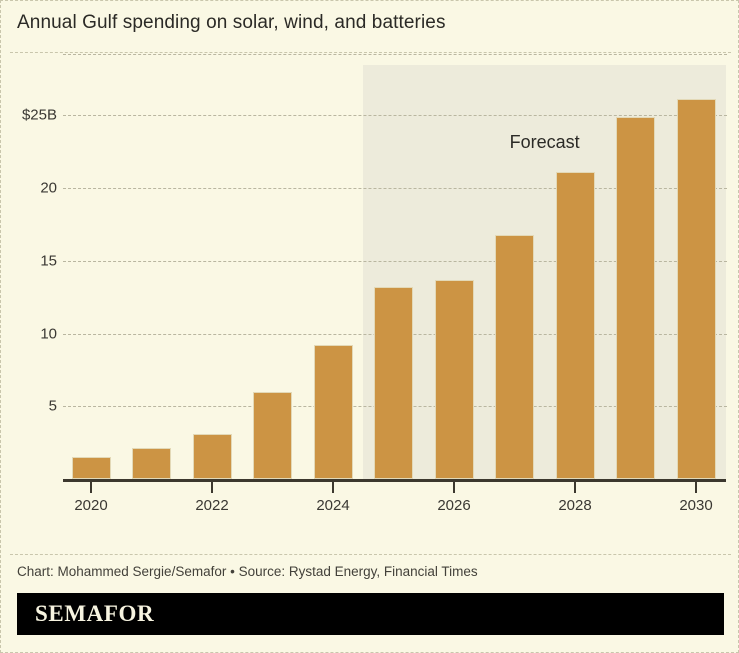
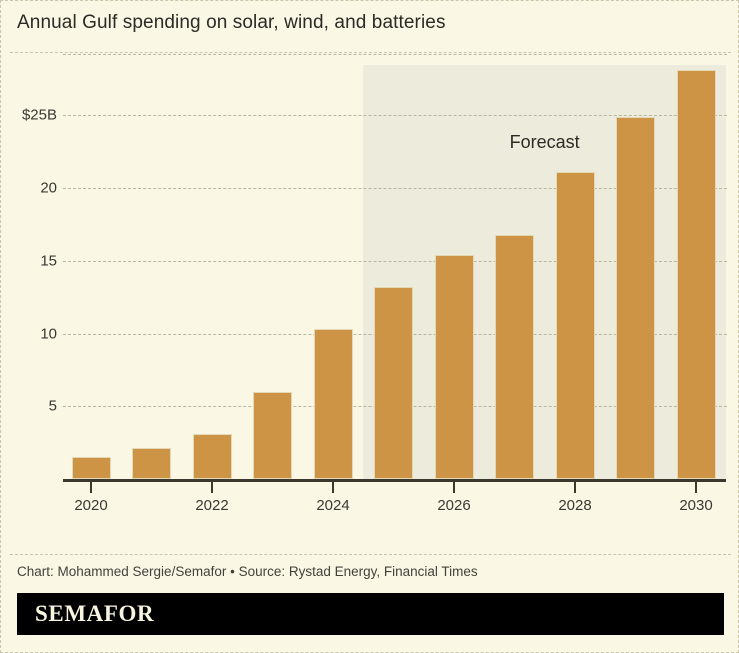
2024: $9.2B -> $10.3B
2026: $13.7B -> $15.4B
2030: $26.1B -> $28.1B
